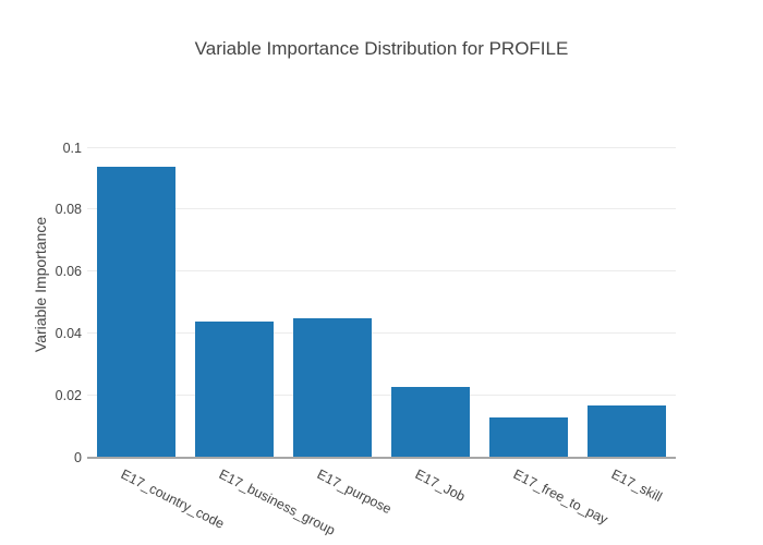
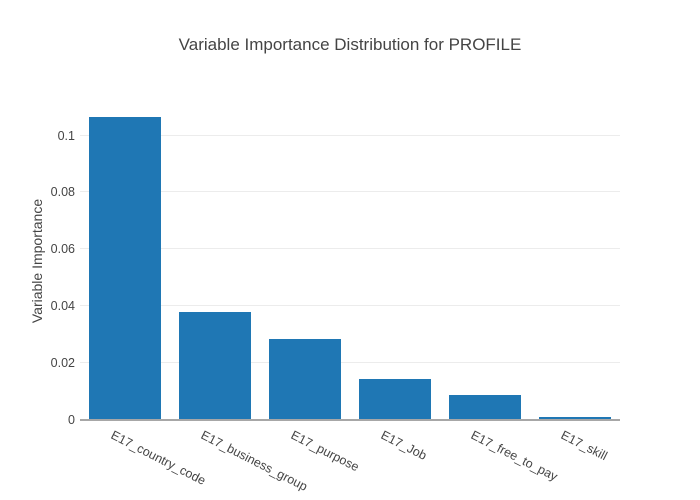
E17_country_code: 0.094 -> 0.106
E17_business_group: 0.044 -> 0.038
E17_purpose: 0.045 -> 0.028
E17_Job: 0.023 -> 0.014
E17_free_to_pay: 0.013 -> 0.009
E17_skill: 0.017 -> 0.001
